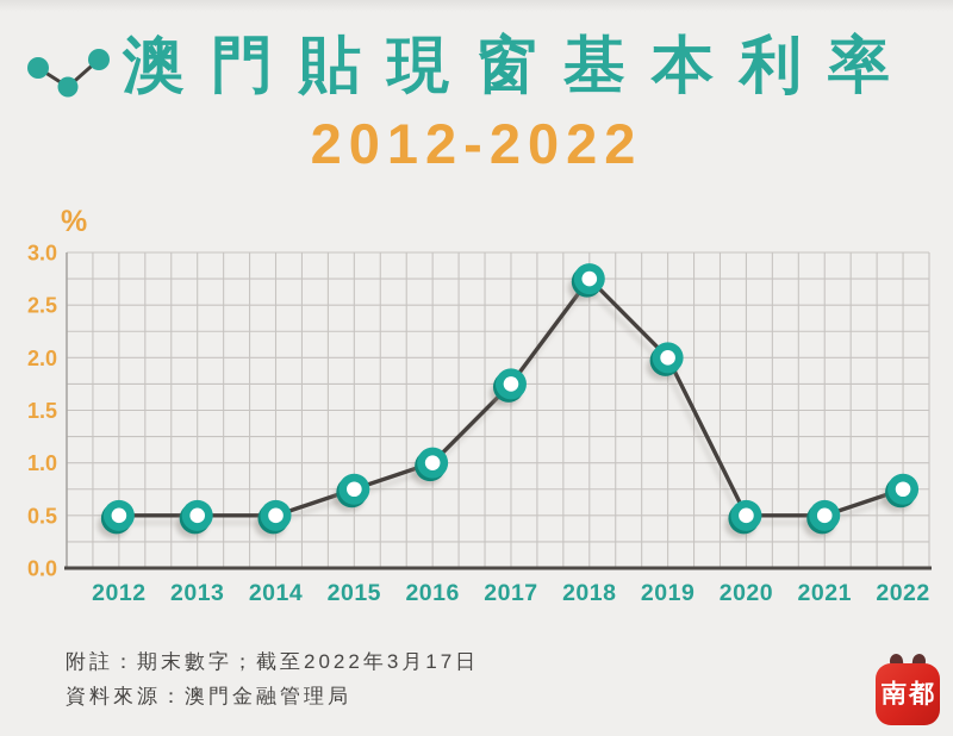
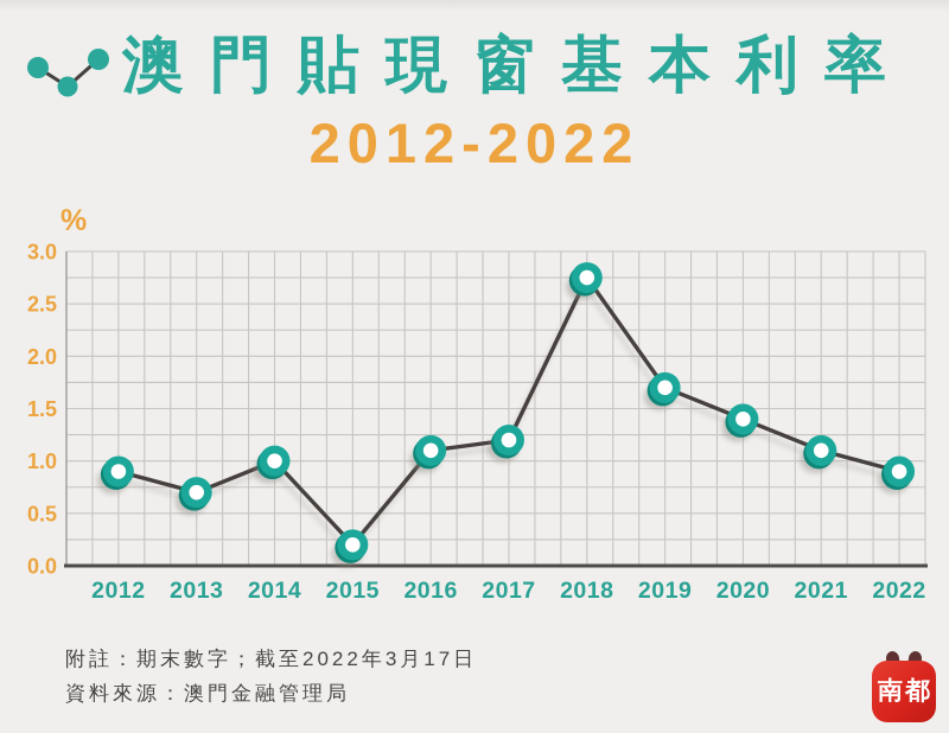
2012: 0.5 -> 0.9
2013: 0.5 -> 0.7
2014: 0.5 -> 1.0
2015: 0.8 -> 0.2
2016: 1.0 -> 1.1
2017: 1.8 -> 1.2
2019: 2.0 -> 1.7
2020: 0.5 -> 1.4
2021: 0.5 -> 1.1
2022: 0.8 -> 0.9
